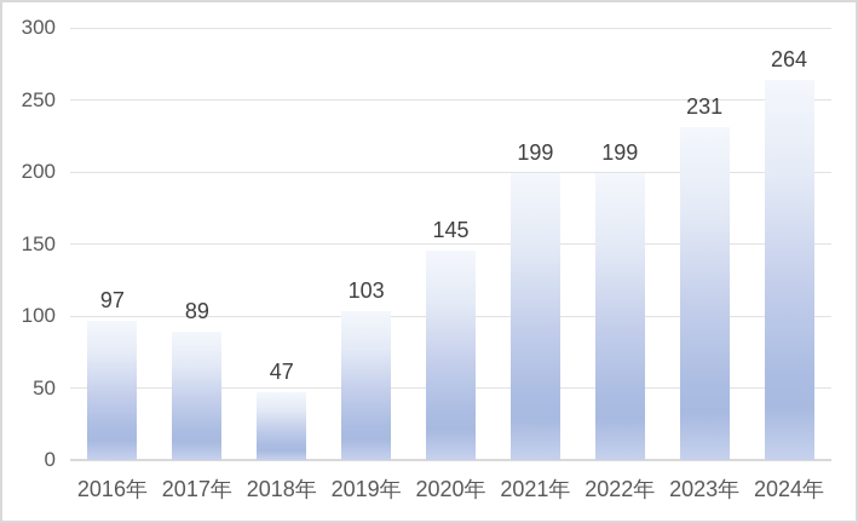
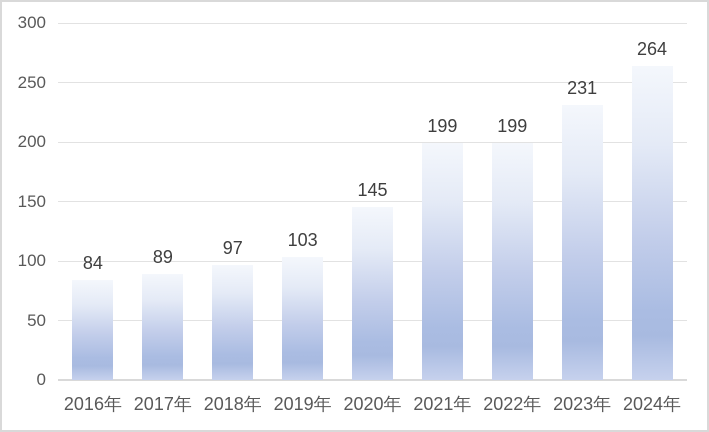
2016年: 97 -> 84
2018年: 47 -> 97
